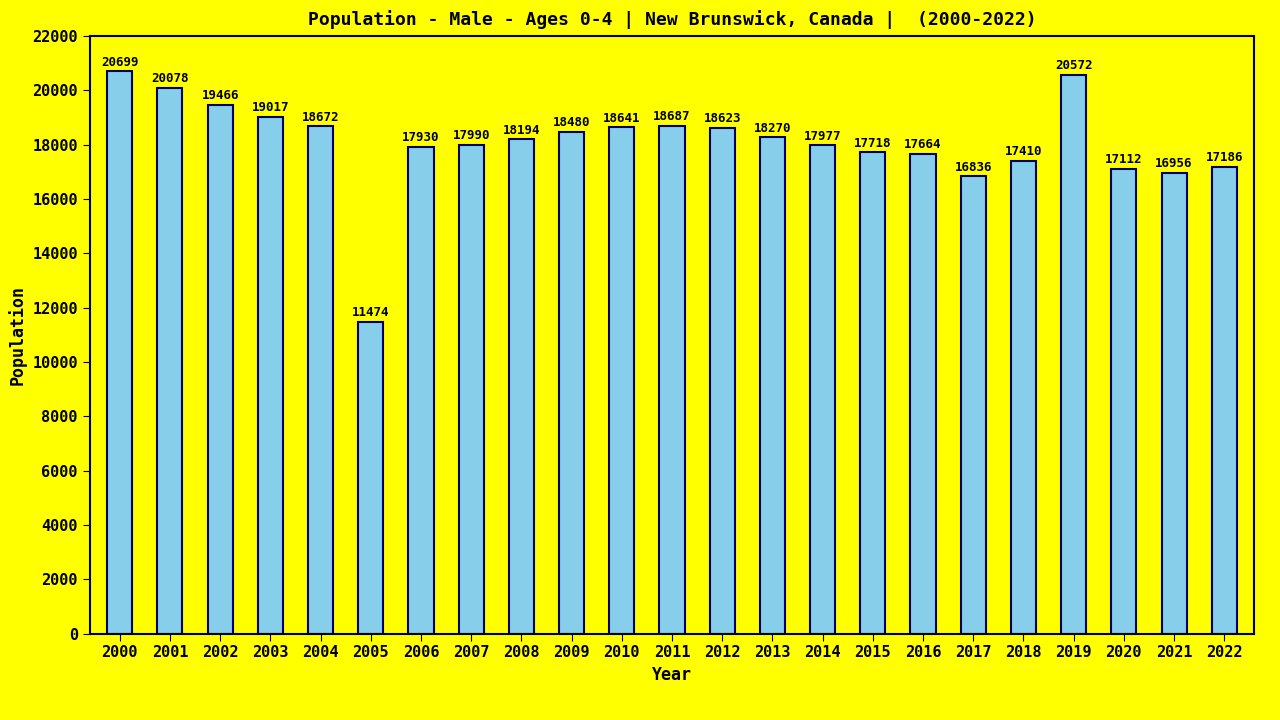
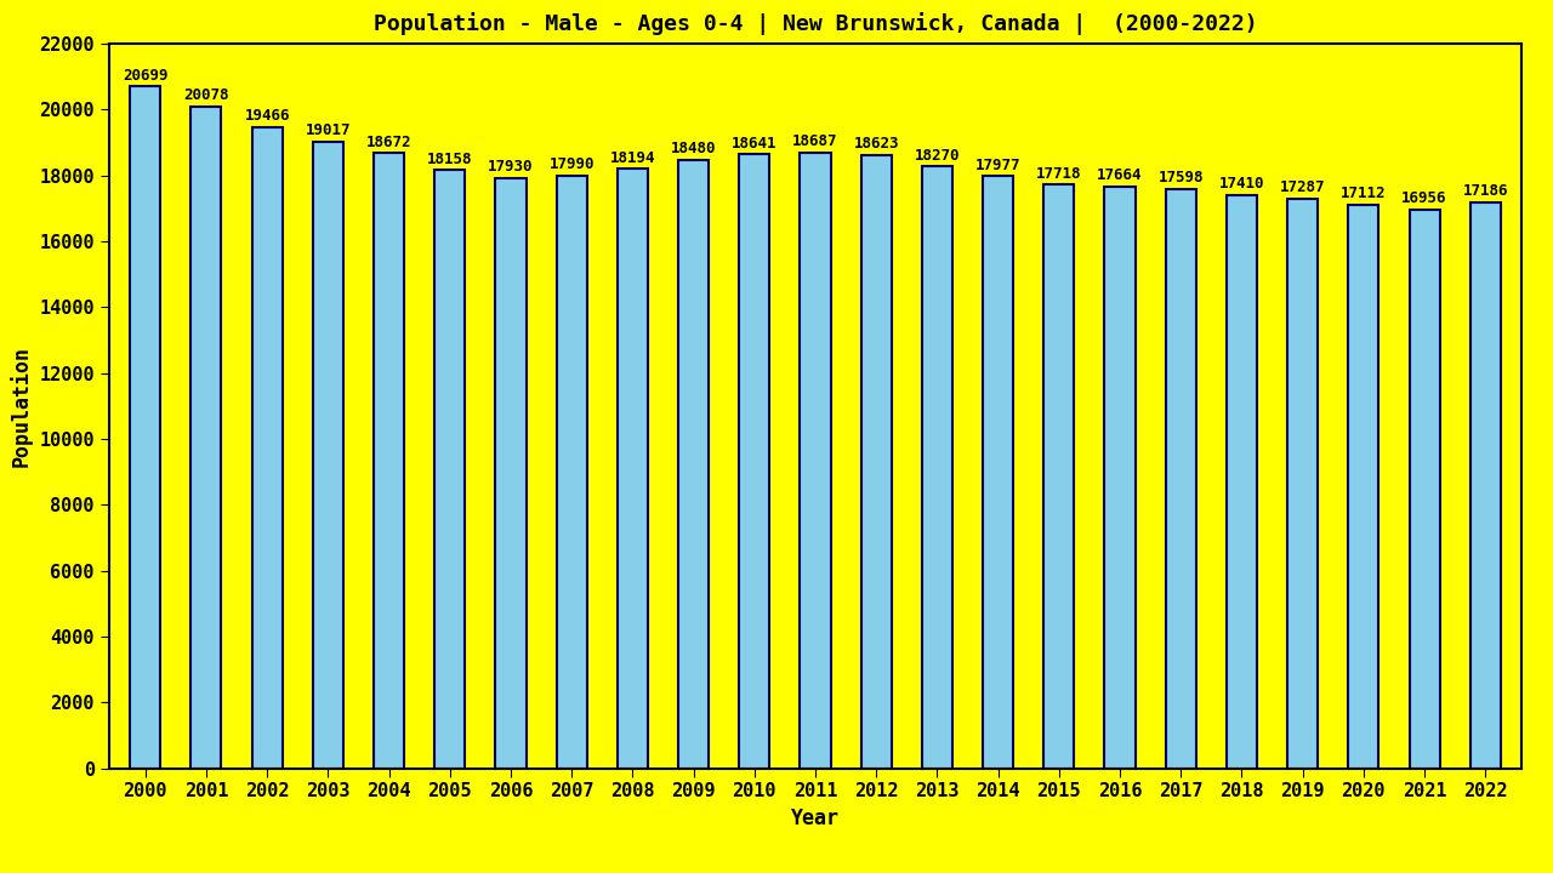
2005: 11474 -> 18158
2017: 16836 -> 17598
2019: 20572 -> 17287
